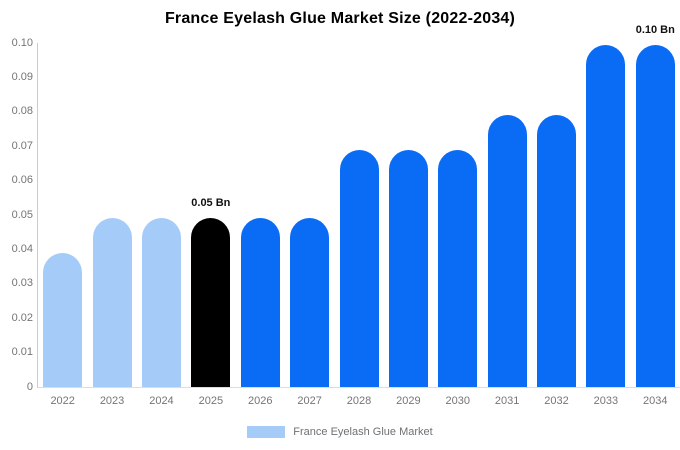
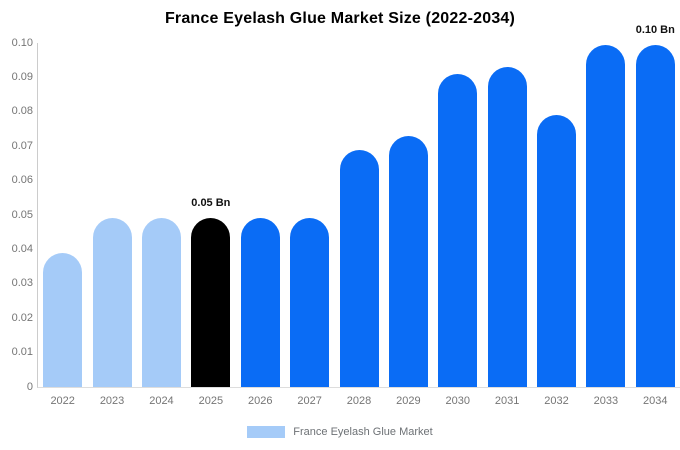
2029: 0.069 -> 0.073
2030: 0.069 -> 0.091
2031: 0.079 -> 0.093
